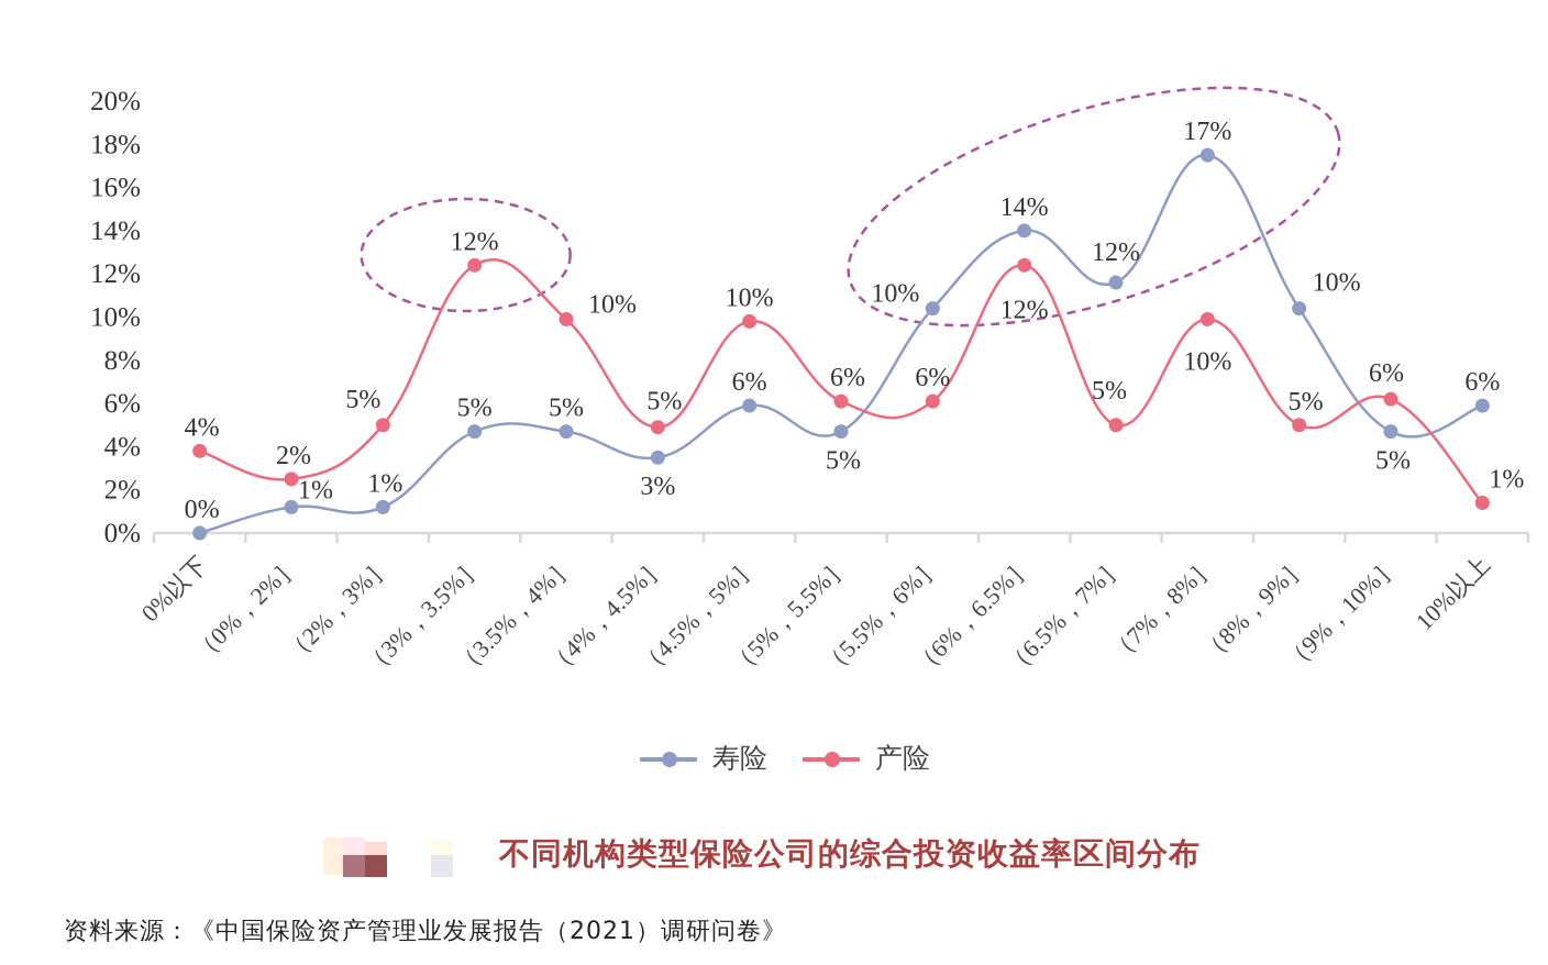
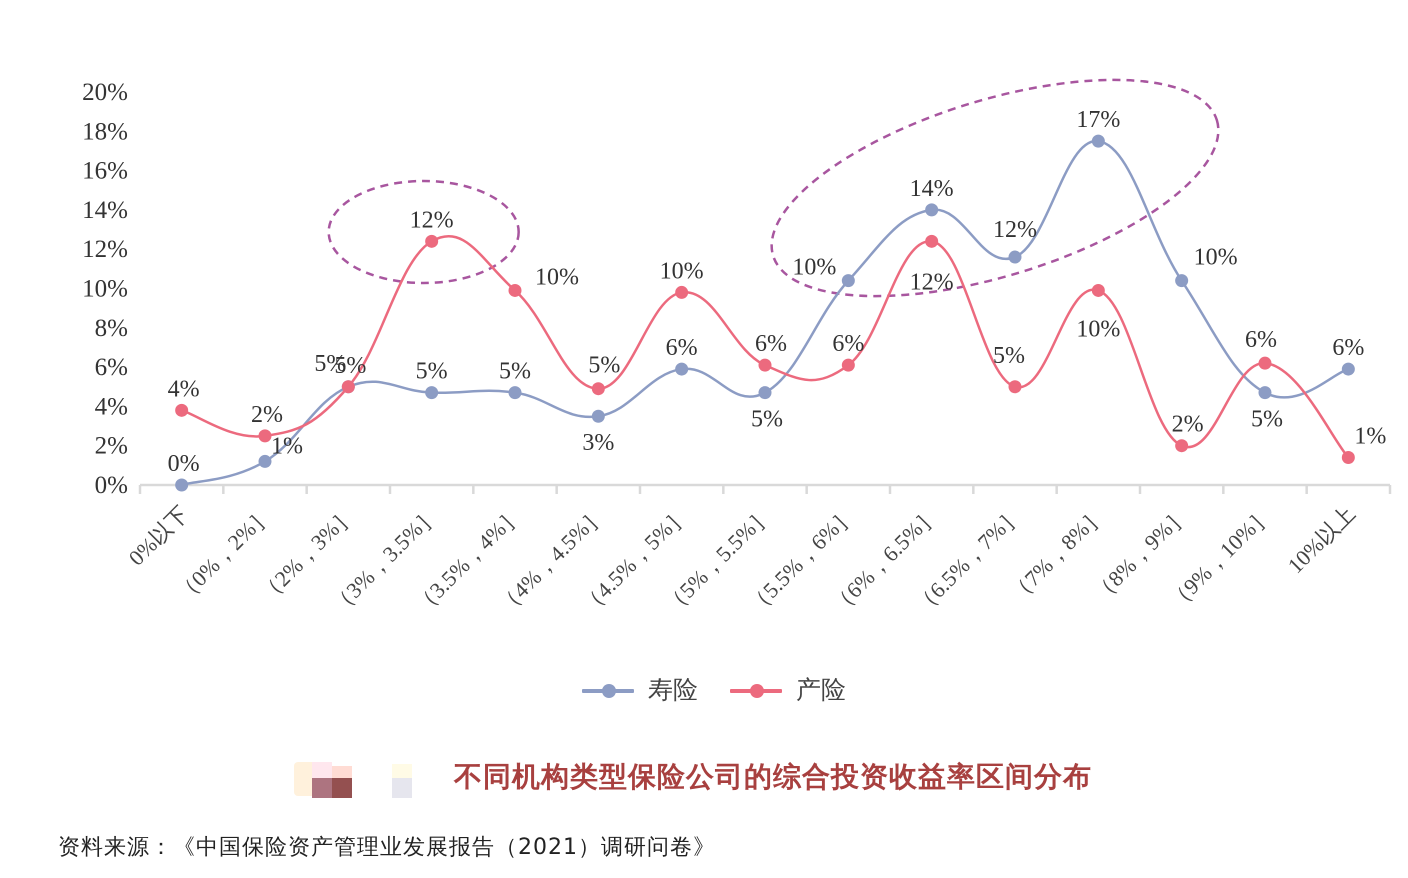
寿险/（2%，3%］: 1% -> 5%
产险/（8%，9%］: 5% -> 2%
